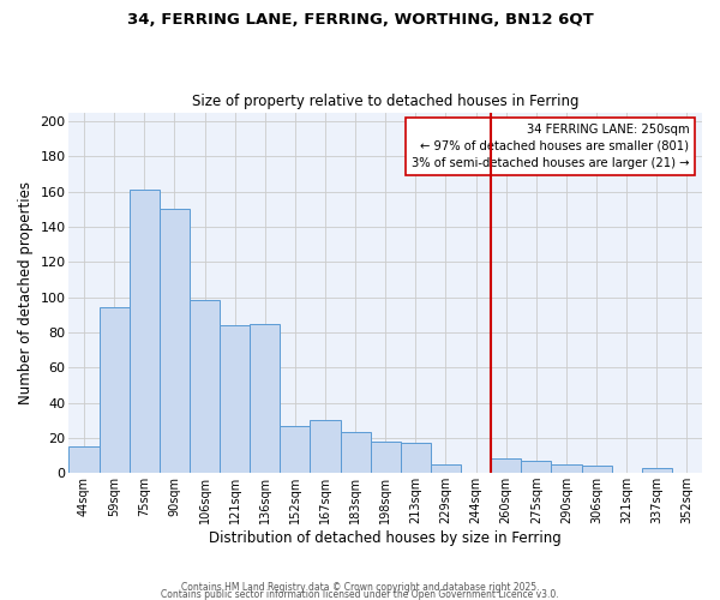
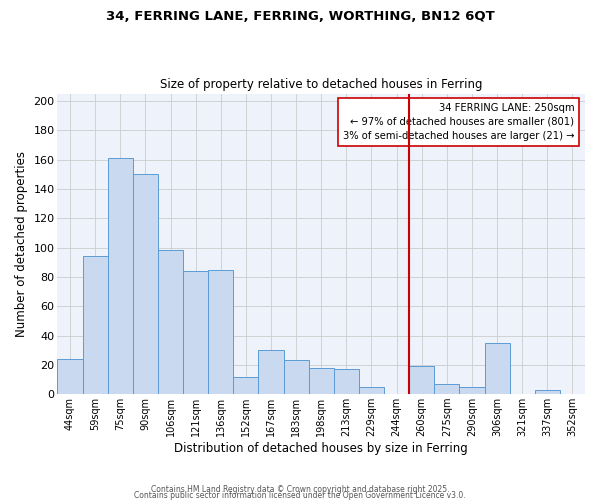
44sqm: 15 -> 24
152sqm: 27 -> 12
260sqm: 8 -> 19
306sqm: 4 -> 35
